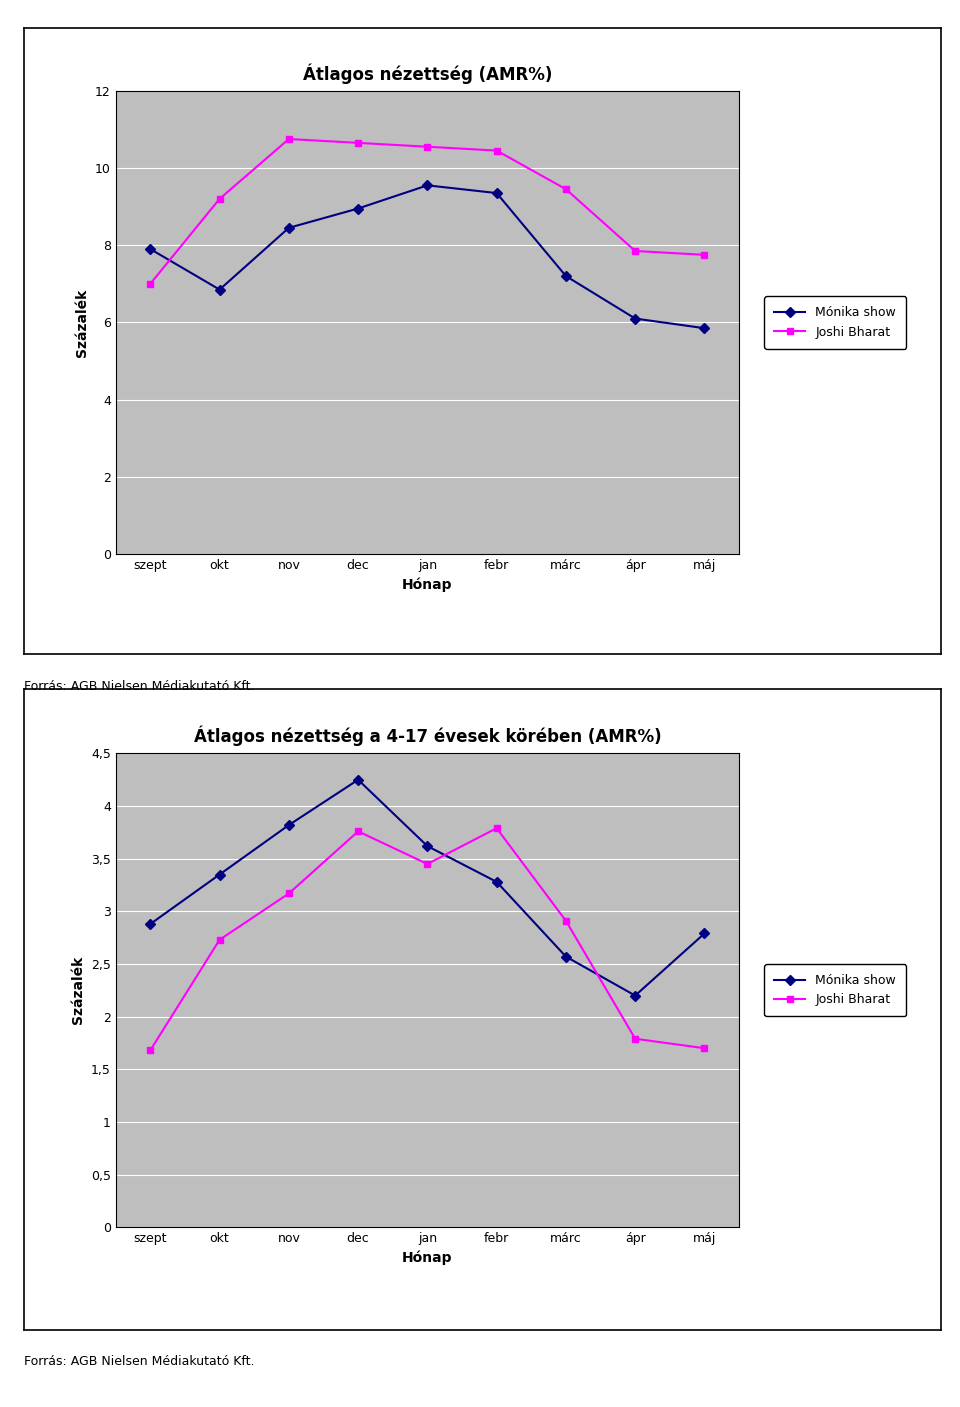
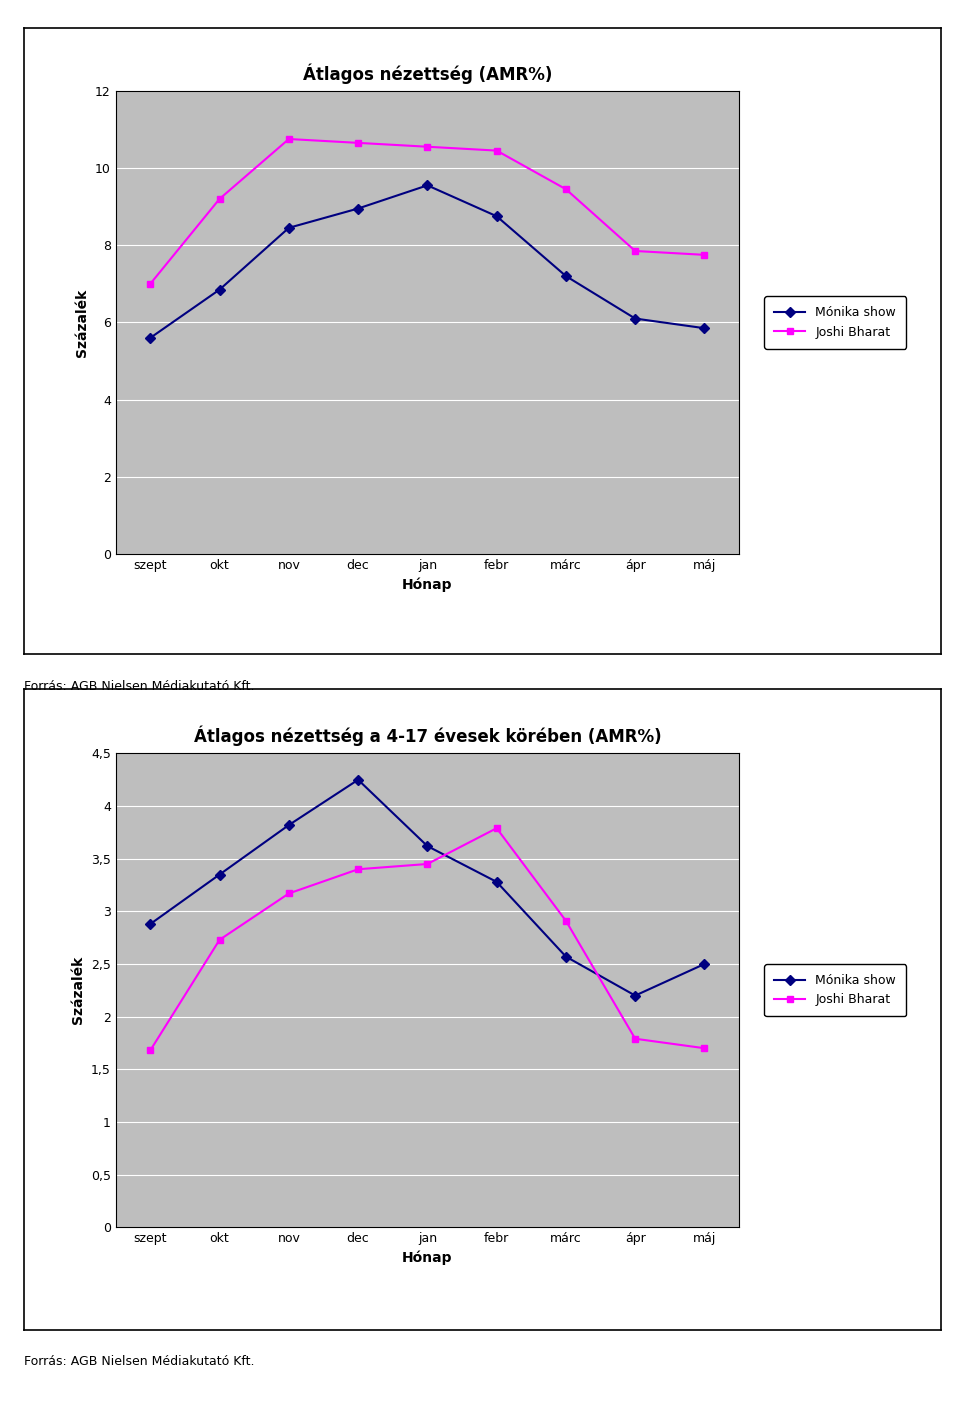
Átlagos nézettség (AMR%)/Mónika show/szept: 7.90 -> 5.60
Átlagos nézettség (AMR%)/Mónika show/febr: 9.35 -> 8.75
Átlagos nézettség a 4-17 évesek körében (AMR%)/Joshi Bharat/dec: 3,76 -> 3,40
Átlagos nézettség a 4-17 évesek körében (AMR%)/Mónika show/máj: 2,79 -> 2,50
